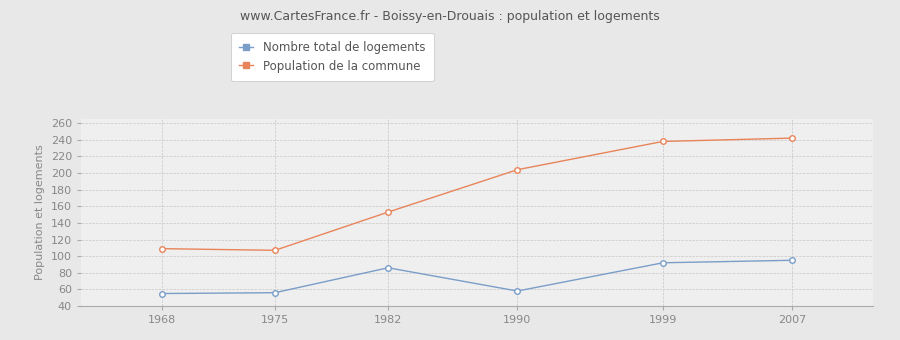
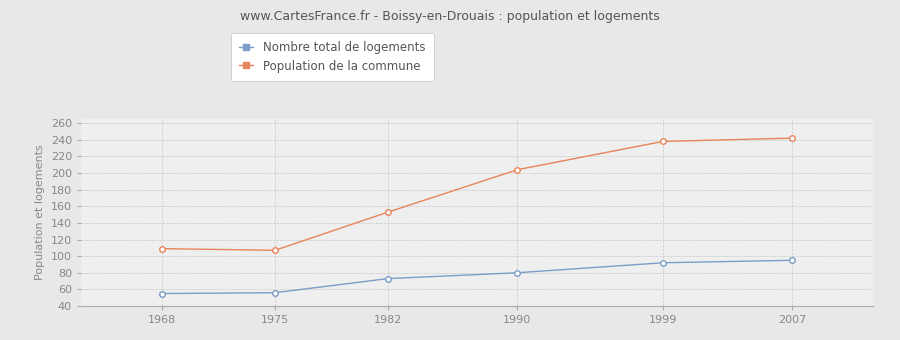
Nombre total de logements/1982: 86 -> 73
Nombre total de logements/1990: 58 -> 80
